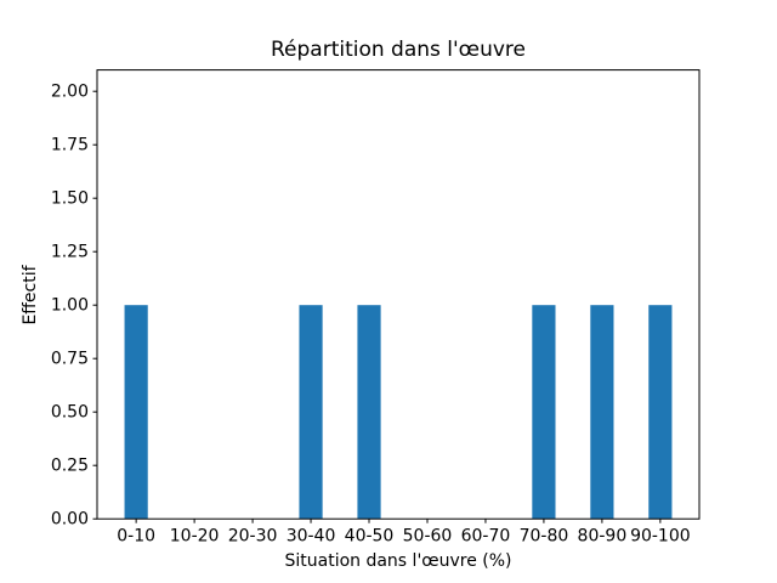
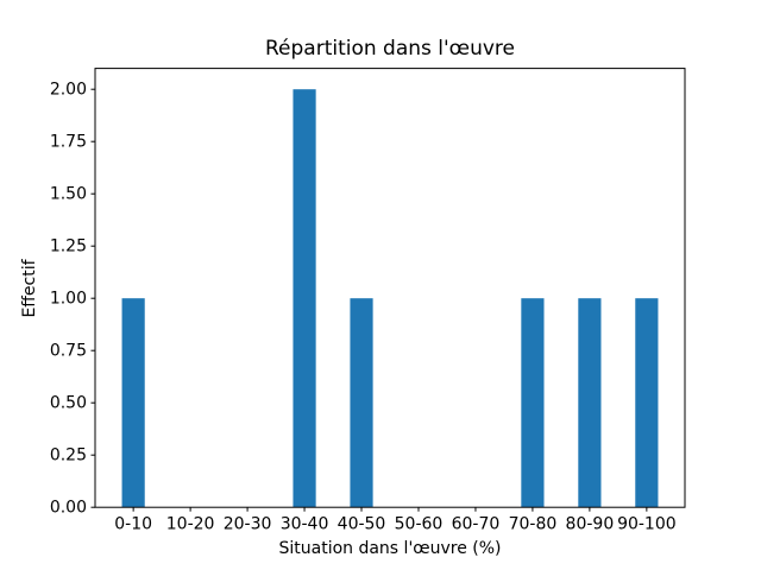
30-40: 1 -> 2
